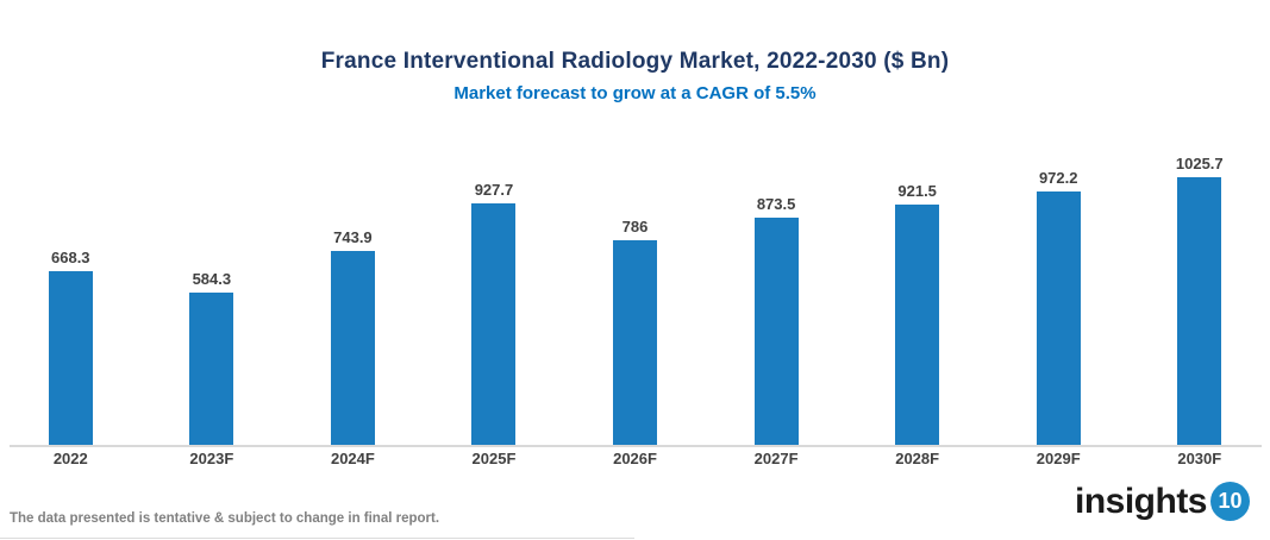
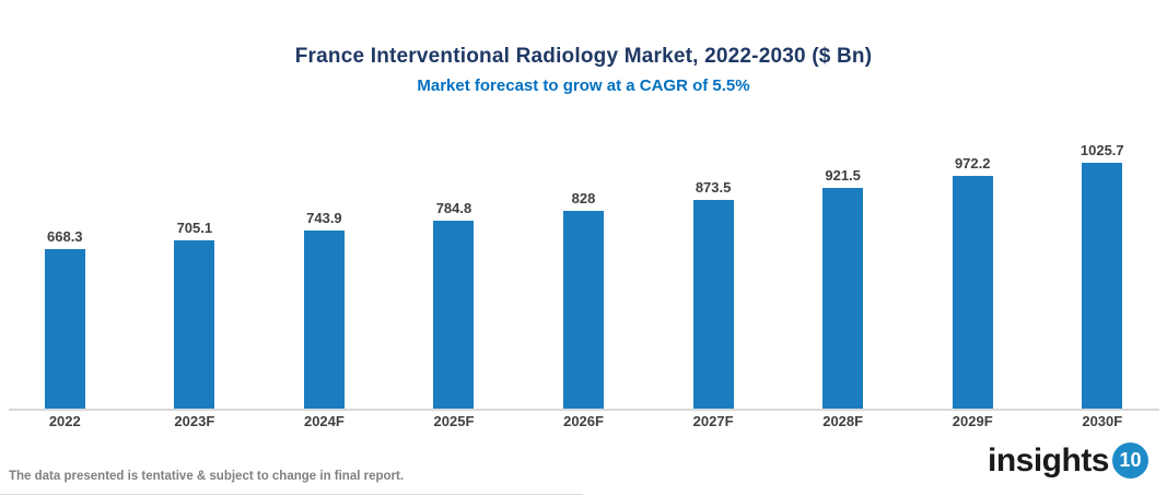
2023F: 584.3 -> 705.1
2025F: 927.7 -> 784.8
2026F: 786 -> 828
